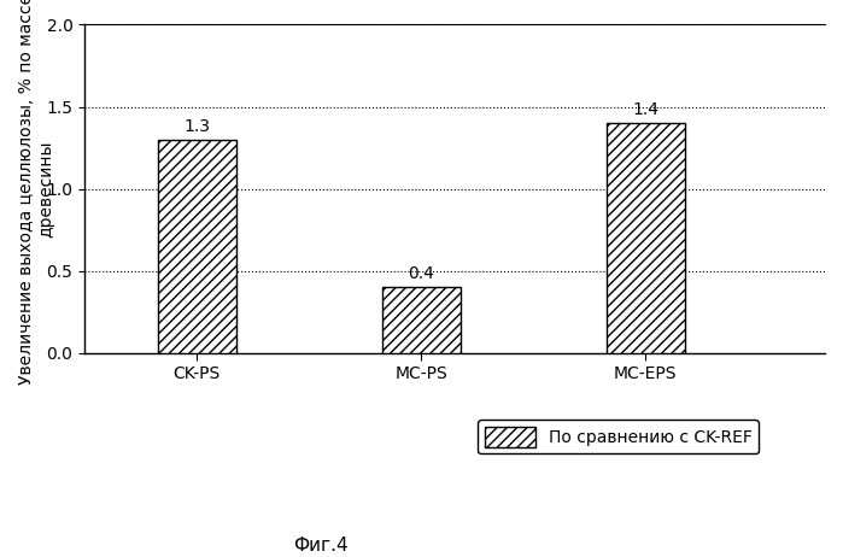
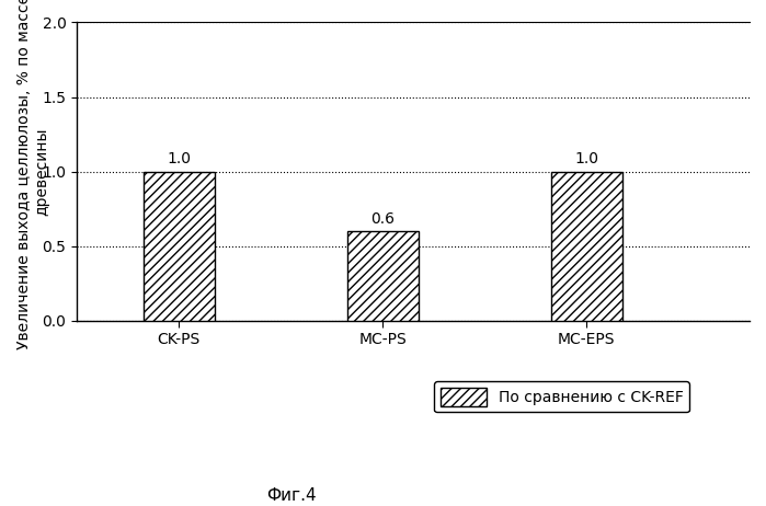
CK-PS: 1.3 -> 1.0
MC-PS: 0.4 -> 0.6
MC-EPS: 1.4 -> 1.0
